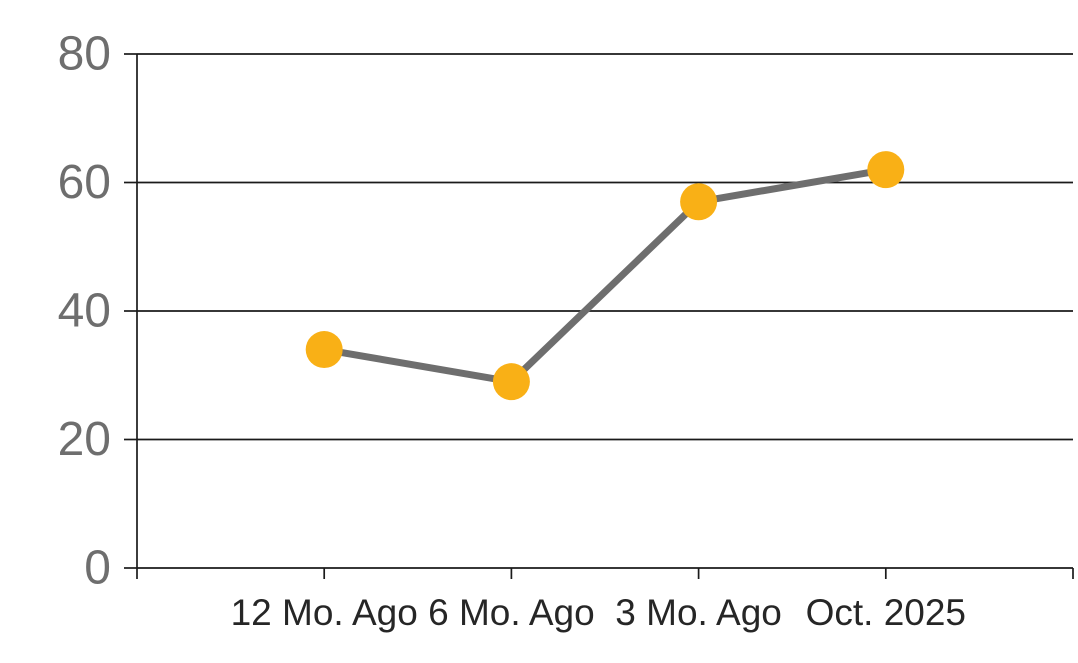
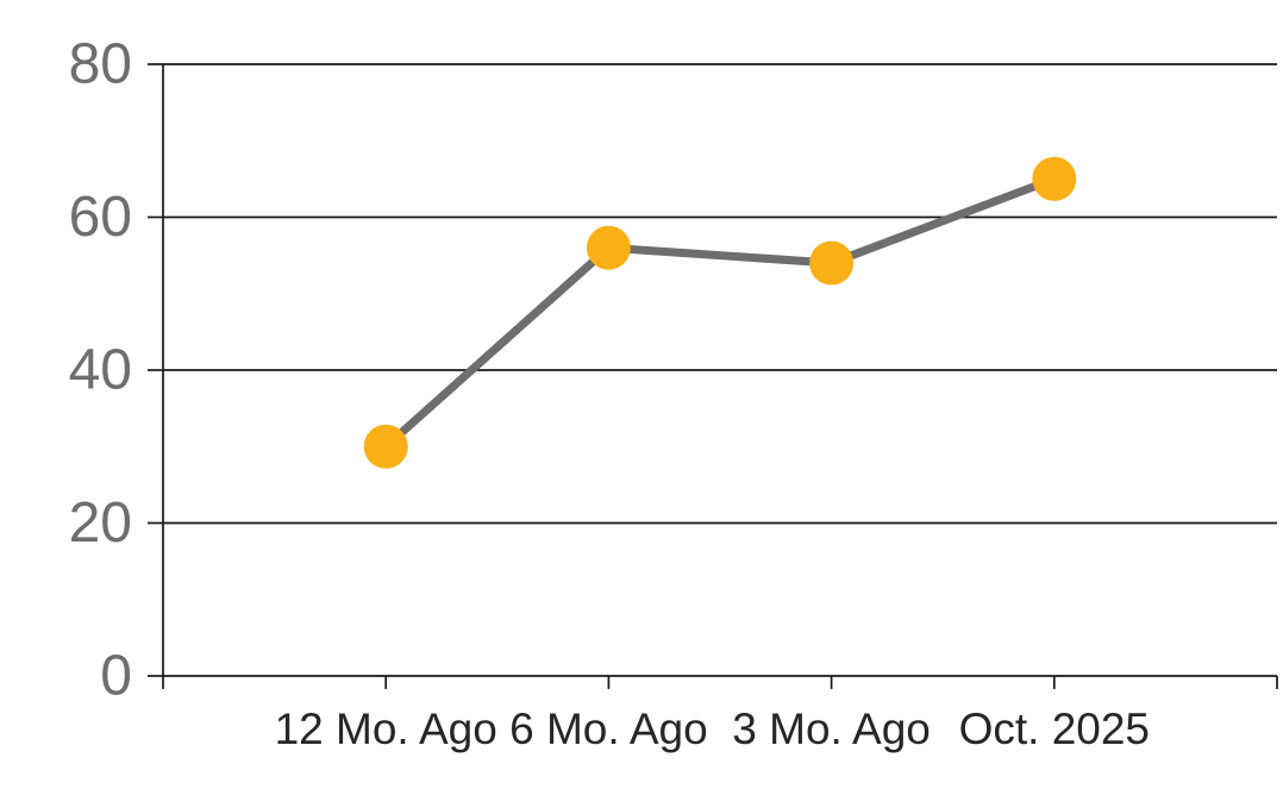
12 Mo. Ago: 34 -> 30
6 Mo. Ago: 29 -> 56
3 Mo. Ago: 57 -> 54
Oct. 2025: 62 -> 65
